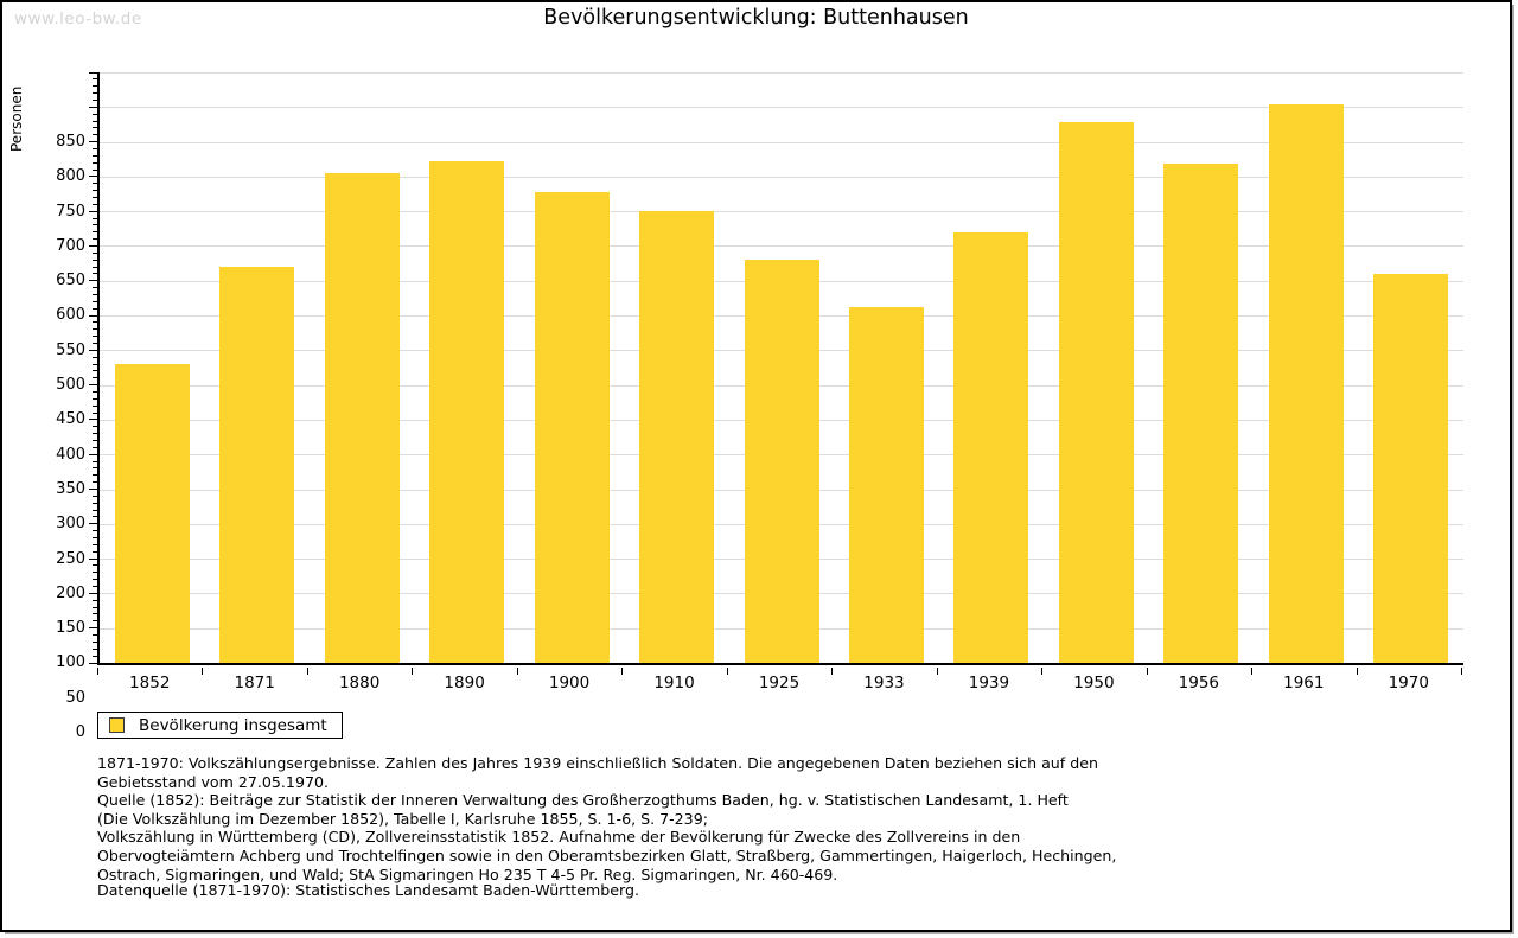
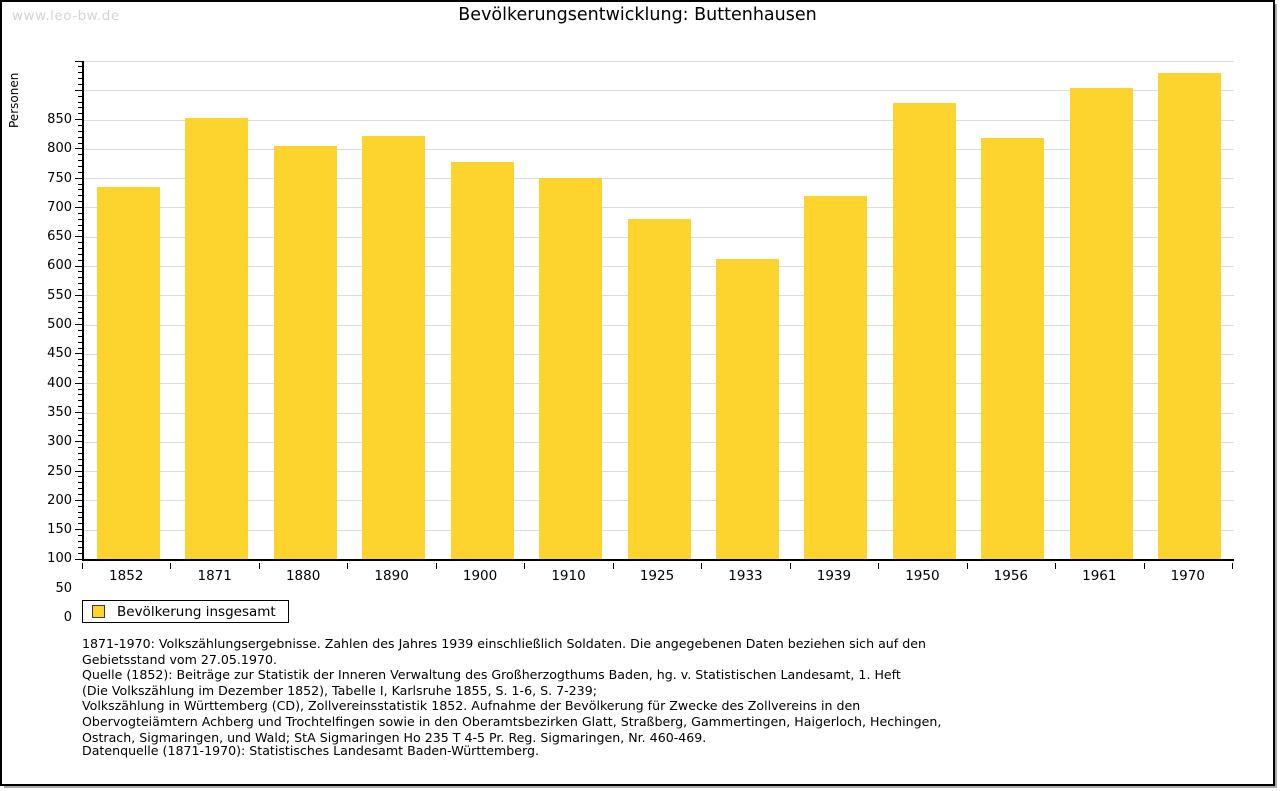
1852: 430 -> 640
1871: 570 -> 750
1970: 560 -> 830
